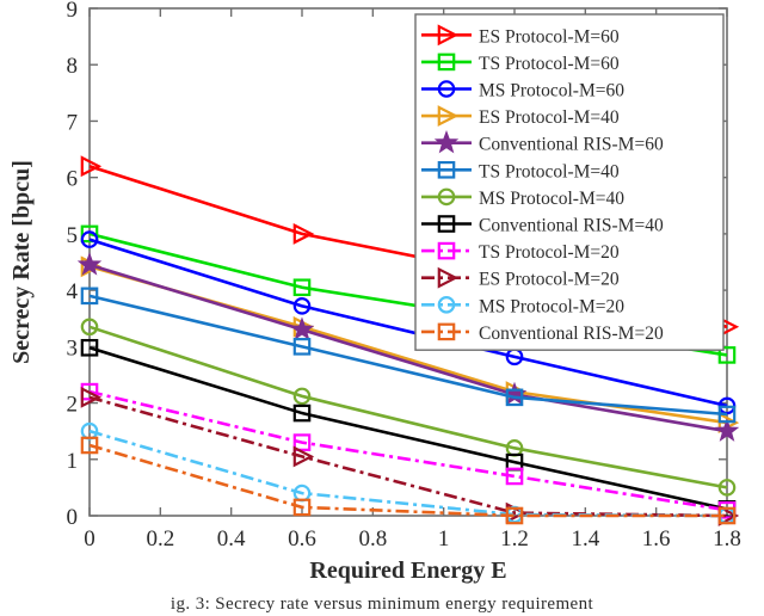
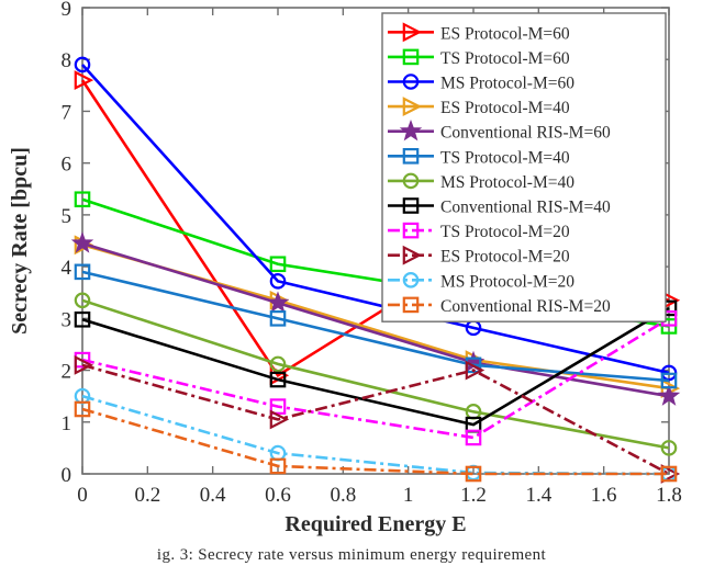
ES Protocol-M=60/0: 6.2 -> 7.6
TS Protocol-M=60/0: 5.0 -> 5.3
MS Protocol-M=60/0: 4.9 -> 7.9
ES Protocol-M=60/0.6: 5.0 -> 1.9
ES Protocol-M=20/1.2: 0.1 -> 2.0
Conventional RIS-M=40/1.8: 0.1 -> 3.2
TS Protocol-M=20/1.8: 0.1 -> 3.0
